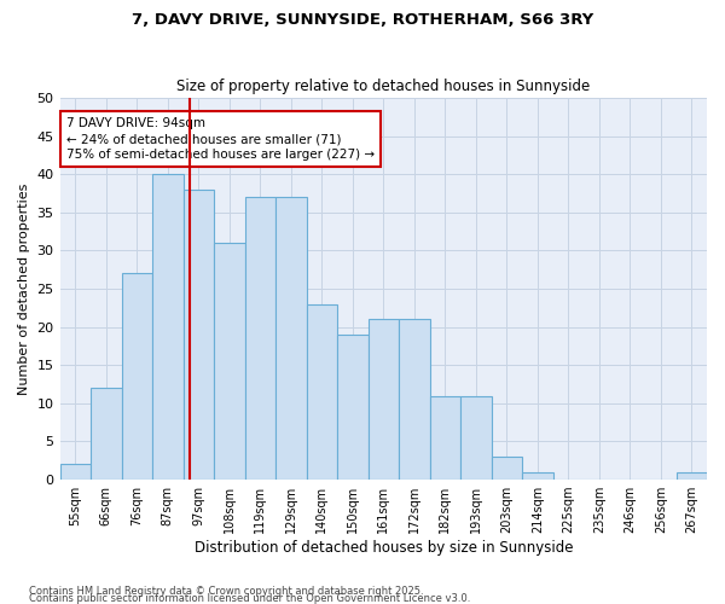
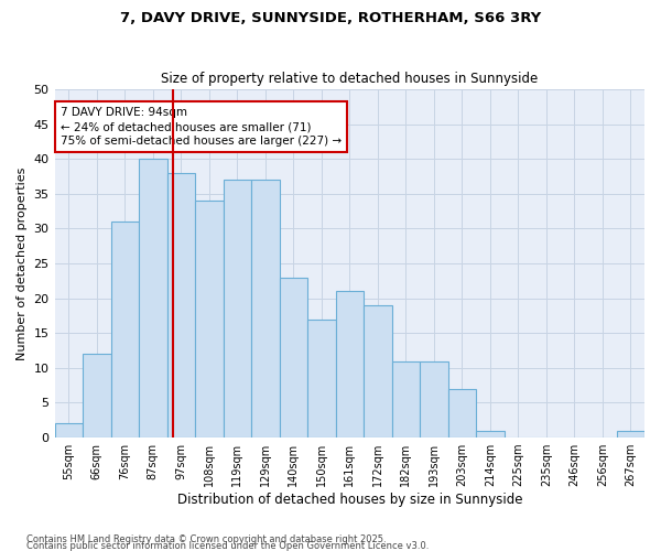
76sqm: 27 -> 31
108sqm: 31 -> 34
150sqm: 19 -> 17
172sqm: 21 -> 19
203sqm: 3 -> 7
